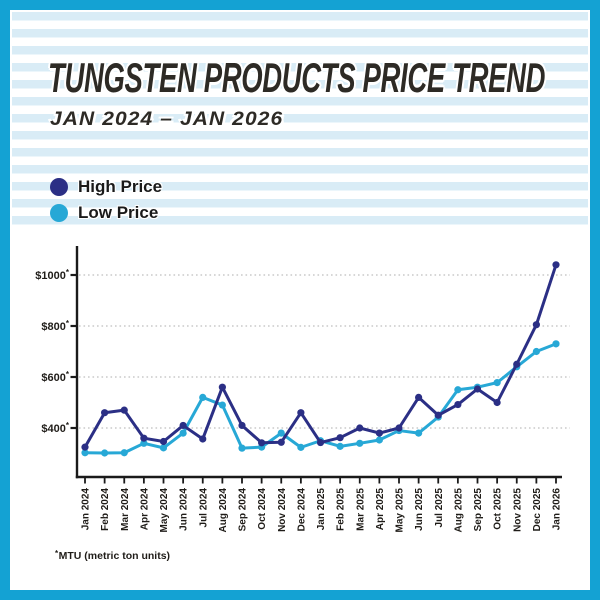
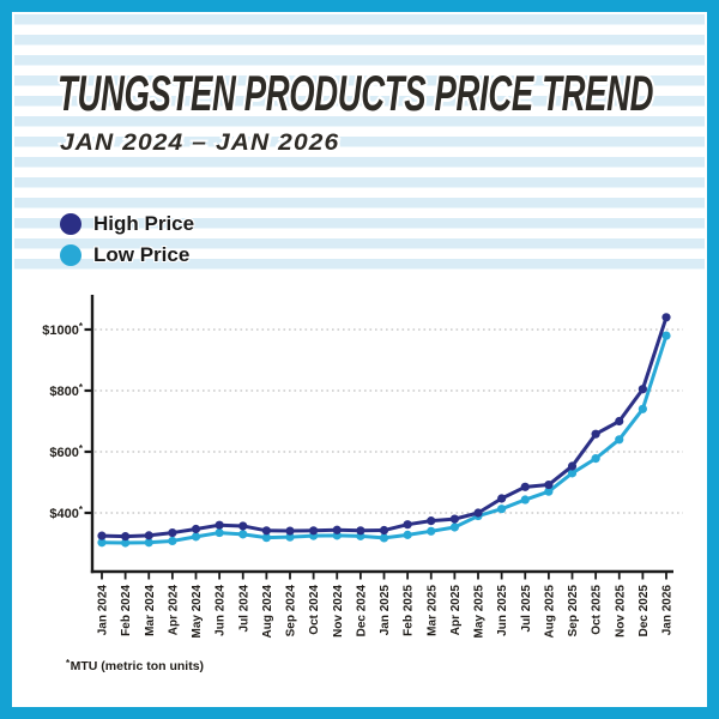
High Price/Feb 2024: $460 -> $320
High Price/Mar 2024: $470 -> $330
High Price/Apr 2024: $360 -> $340
Low Price/Apr 2024: $340 -> $310
High Price/Jun 2024: $410 -> $360
Low Price/Jun 2024: $380 -> $340
Low Price/Jul 2024: $520 -> $330
High Price/Aug 2024: $560 -> $340
Low Price/Aug 2024: $490 -> $320
High Price/Sep 2024: $410 -> $340
Low Price/Nov 2024: $380 -> $330
High Price/Dec 2024: $460 -> $340
Low Price/Jan 2025: $350 -> $320
High Price/Mar 2025: $400 -> $370
High Price/Jun 2025: $520 -> $450
Low Price/Jun 2025: $380 -> $410
High Price/Jul 2025: $450 -> $480
Low Price/Aug 2025: $550 -> $470
Low Price/Sep 2025: $560 -> $530
High Price/Oct 2025: $500 -> $660
High Price/Nov 2025: $650 -> $700
Low Price/Dec 2025: $700 -> $740
Low Price/Jan 2026: $730 -> $980
